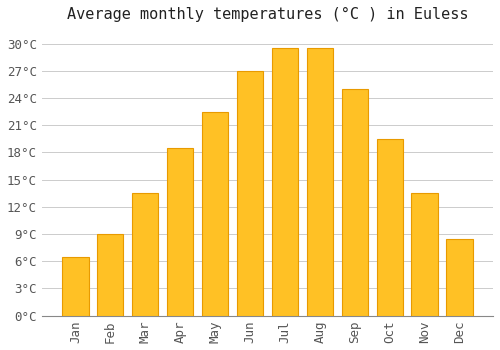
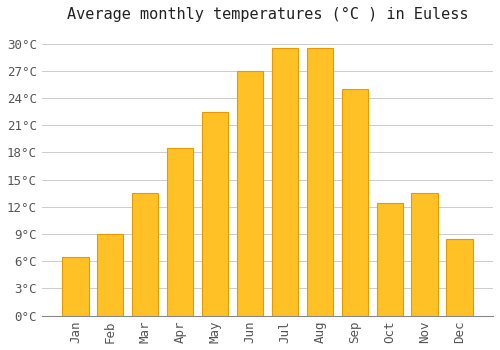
Oct: 19.5°C -> 12.4°C
